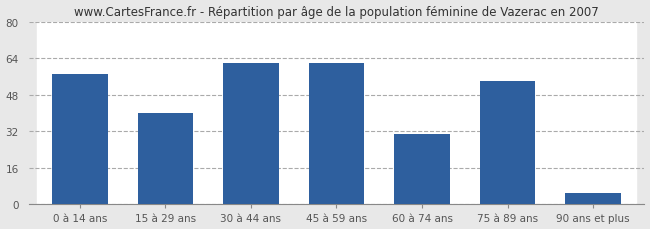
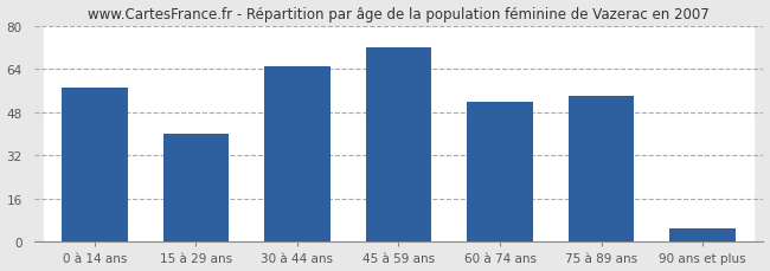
30 à 44 ans: 62 -> 65
45 à 59 ans: 62 -> 72
60 à 74 ans: 31 -> 52
